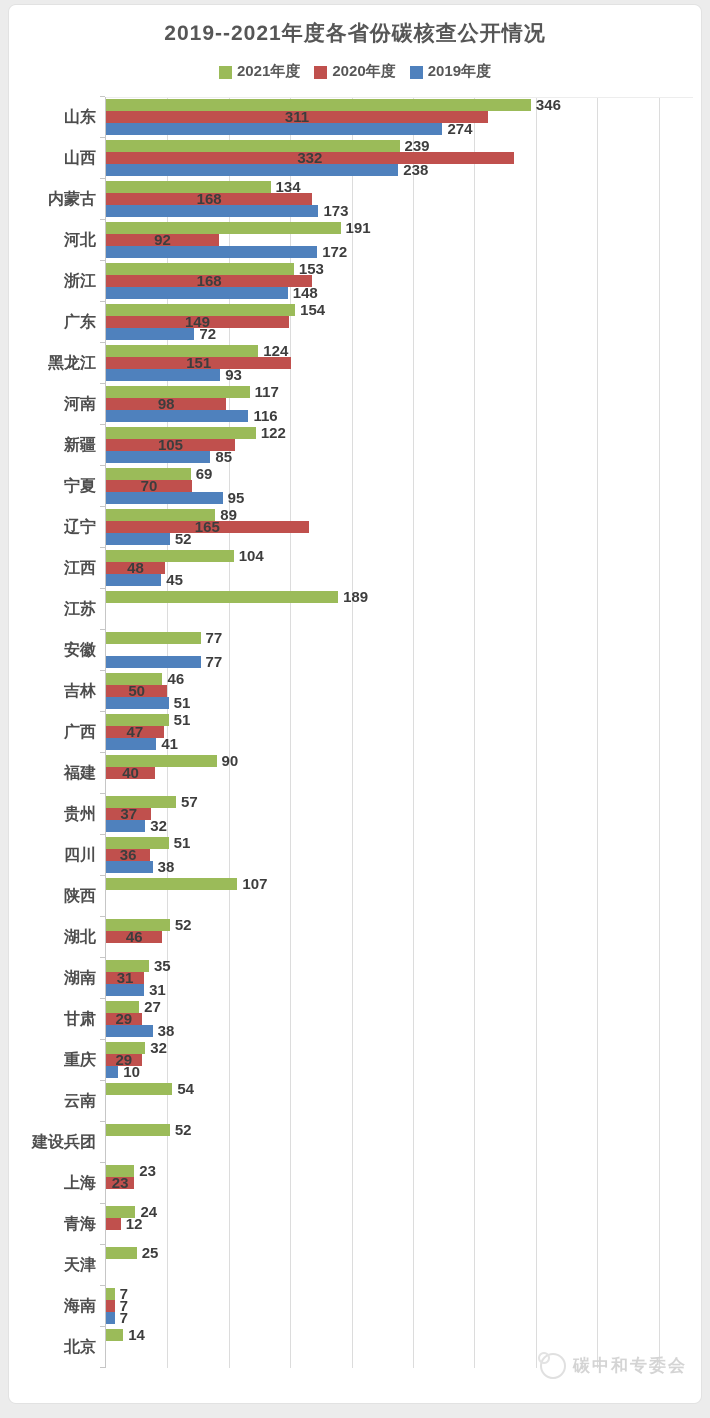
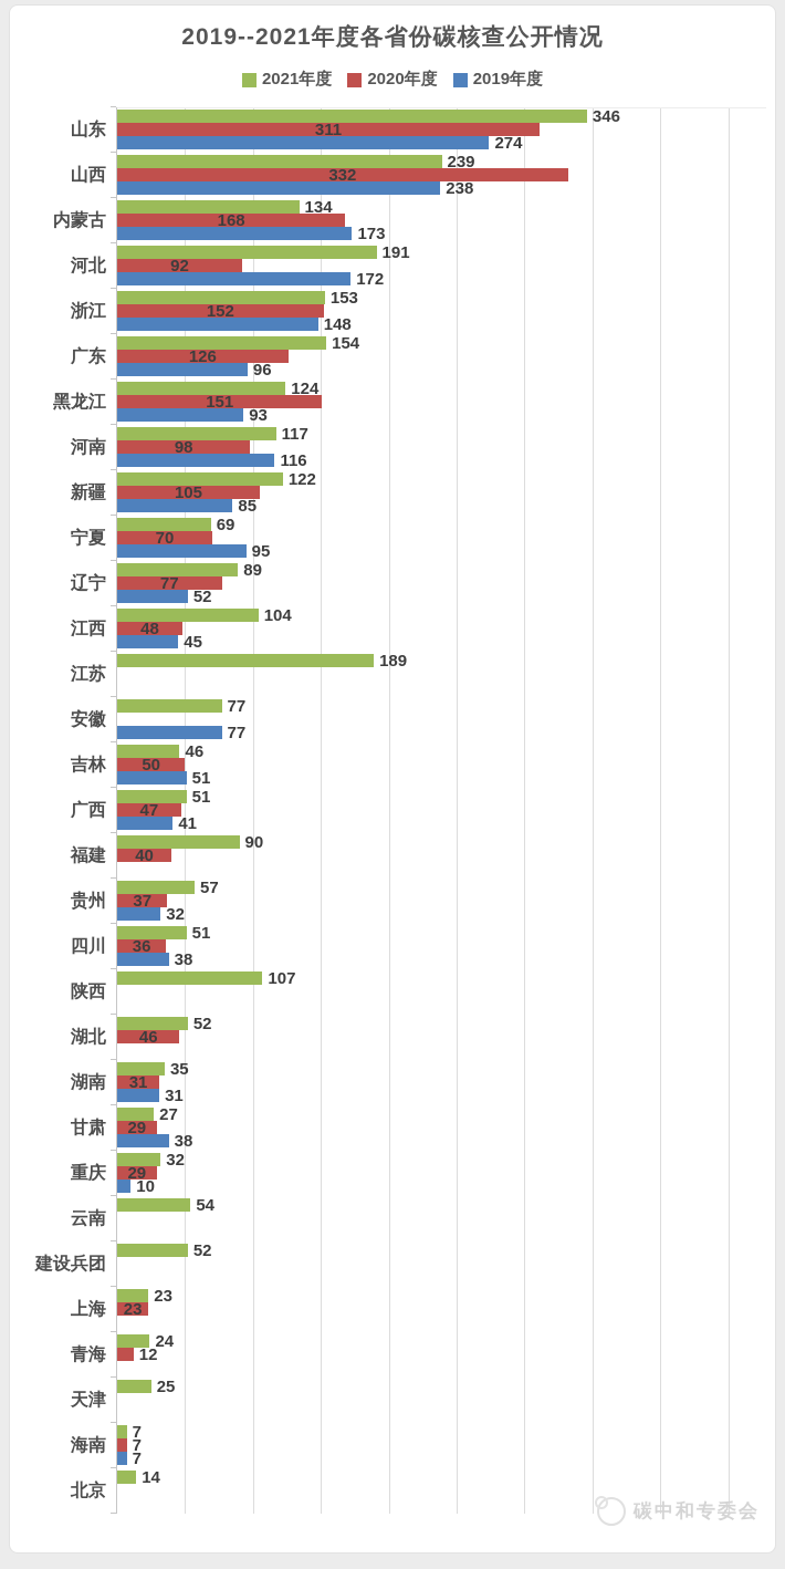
2020年度/浙江: 168 -> 152
2020年度/广东: 149 -> 126
2019年度/广东: 72 -> 96
2020年度/辽宁: 165 -> 77
